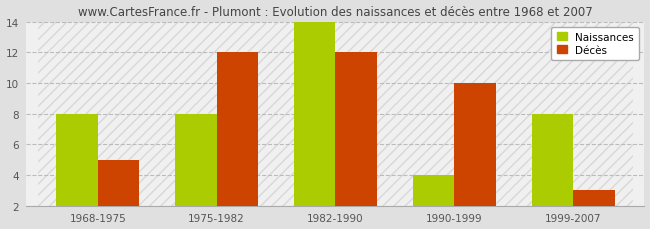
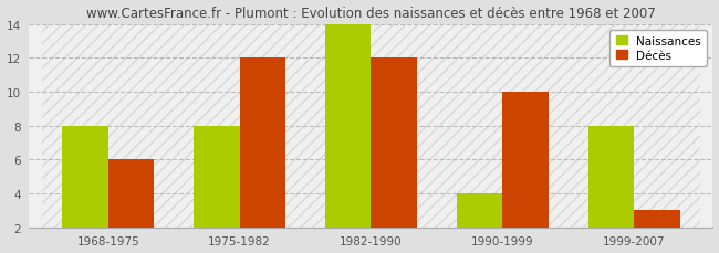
Décès/1968-1975: 5 -> 6
